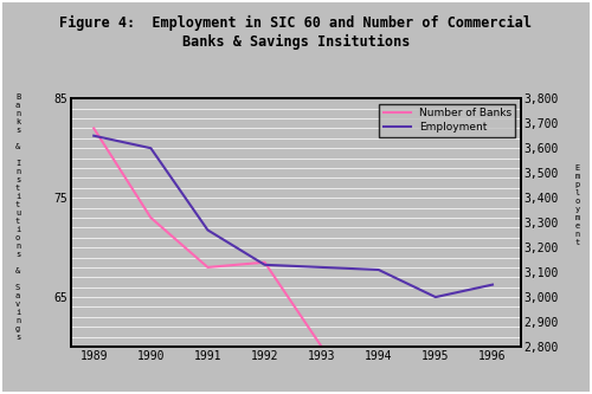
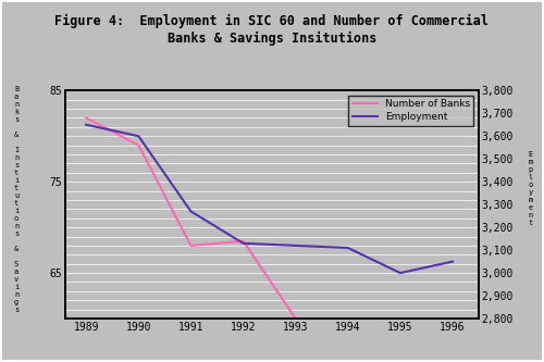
Number of Banks/1990: 73.0 -> 79.0
